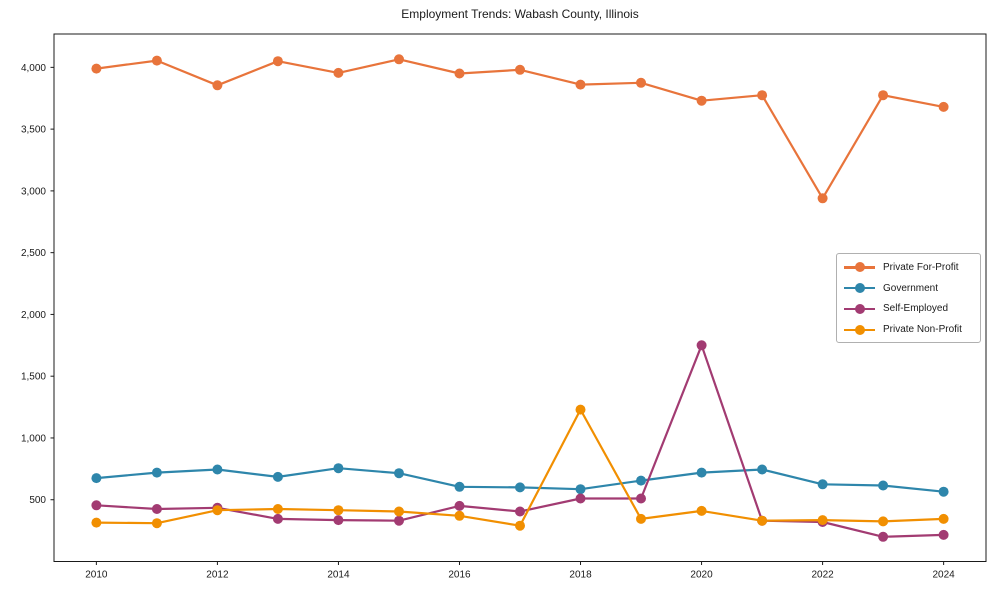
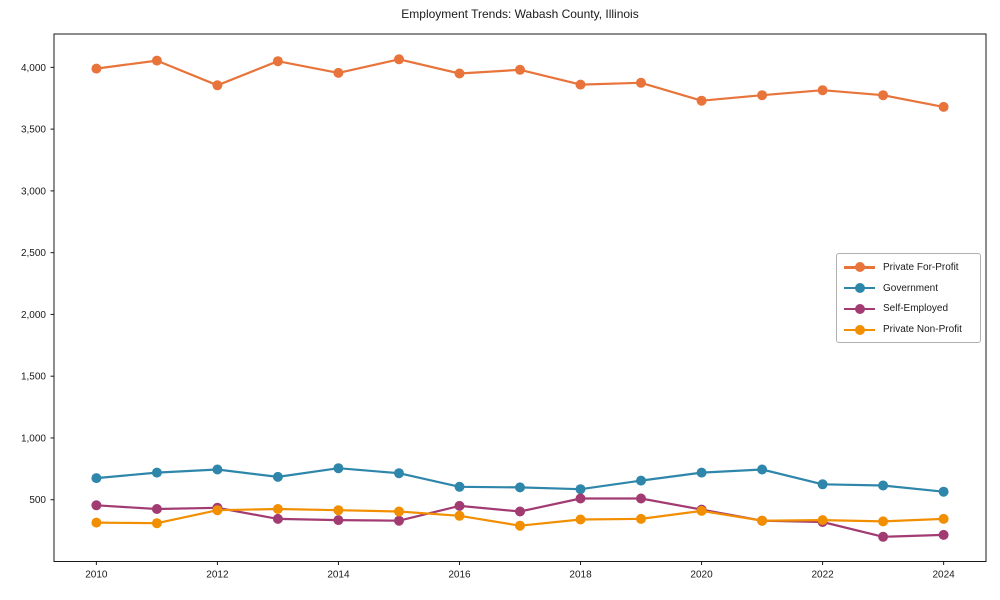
Private Non-Profit/2018: 1230 -> 340
Self-Employed/2020: 1750 -> 420
Private For-Profit/2022: 2940 -> 3820
